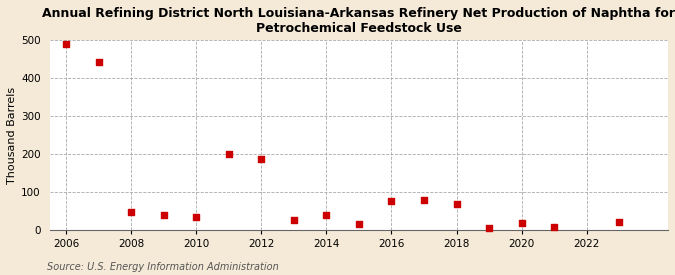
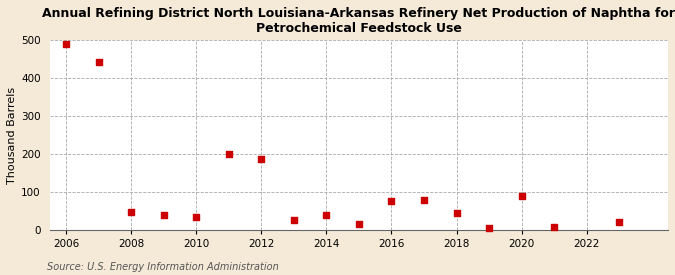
2018: 68 -> 45
2020: 18 -> 90
